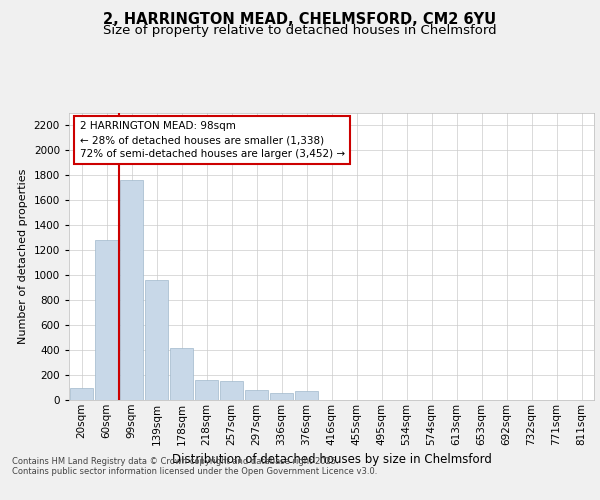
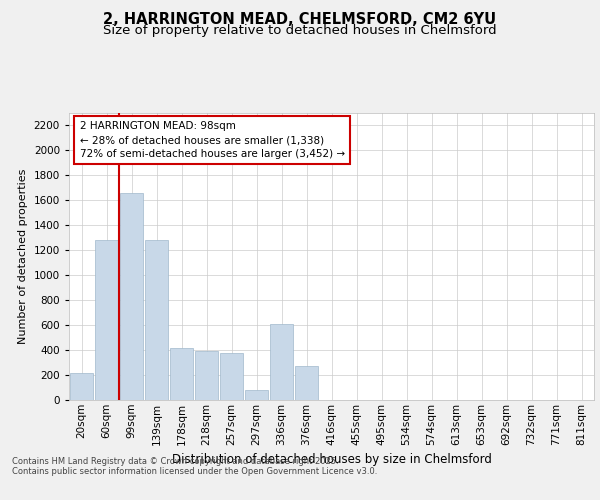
20sqm: 100 -> 220
99sqm: 1760 -> 1660
139sqm: 960 -> 1280
218sqm: 160 -> 390
257sqm: 160 -> 380
336sqm: 60 -> 610
376sqm: 80 -> 270
